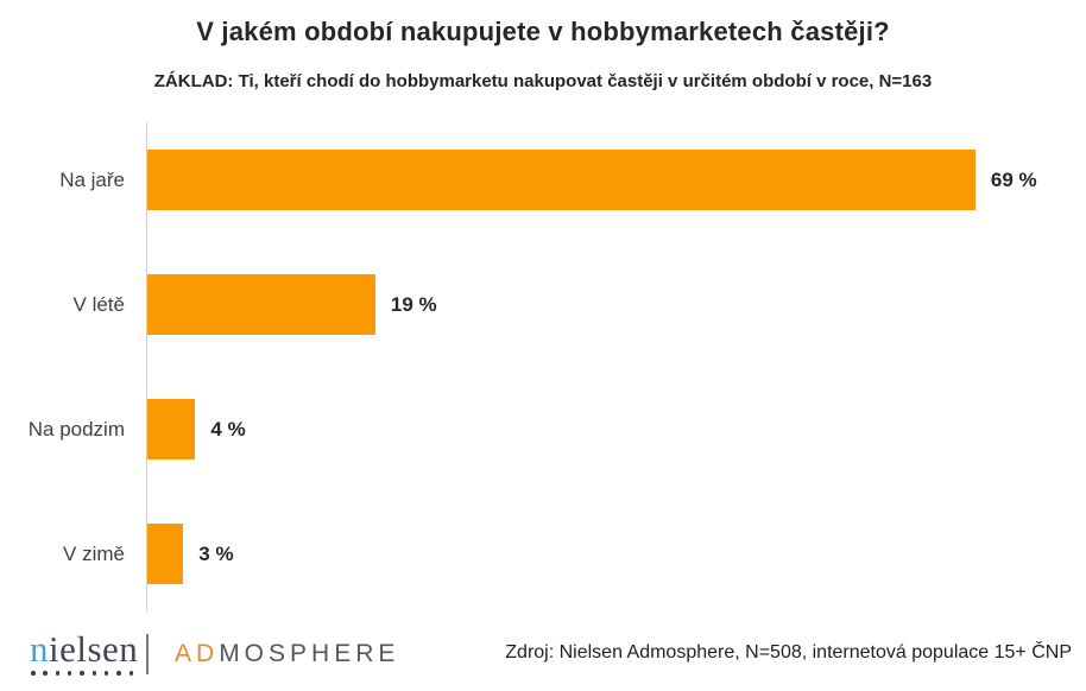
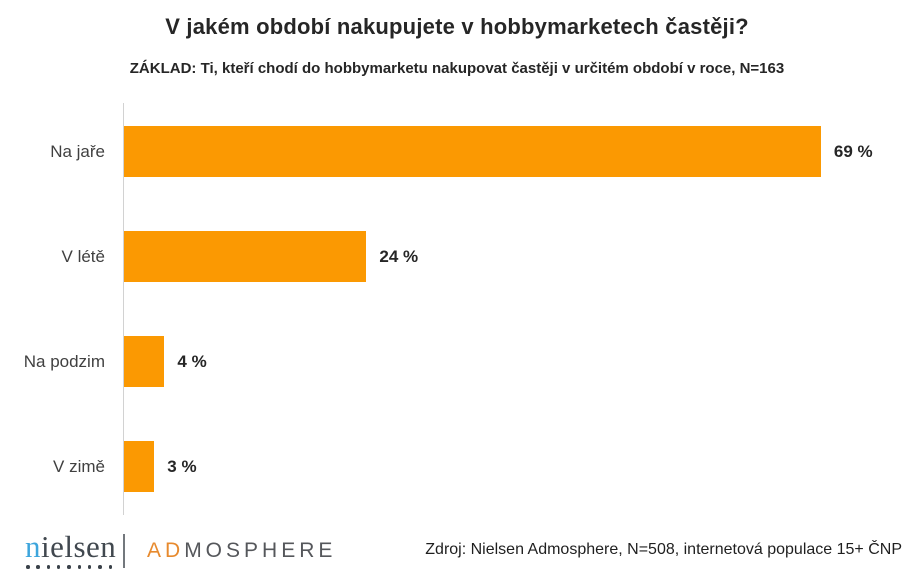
V létě: 19 -> 24
